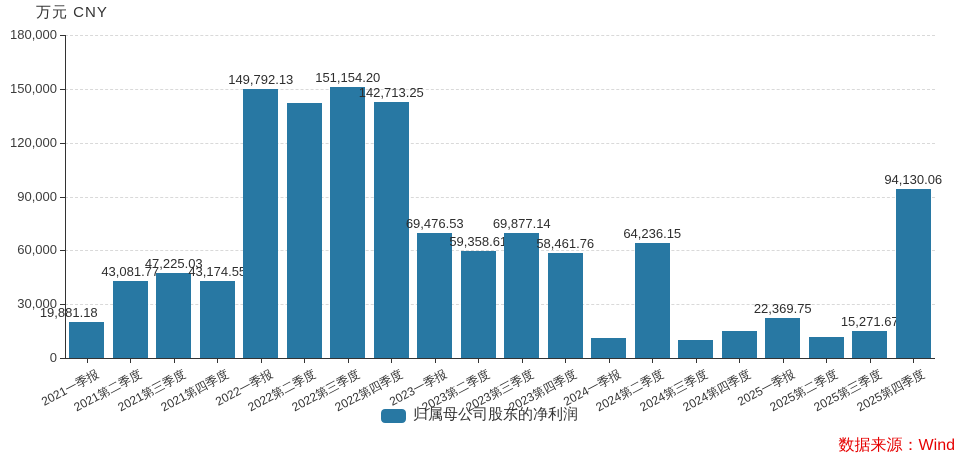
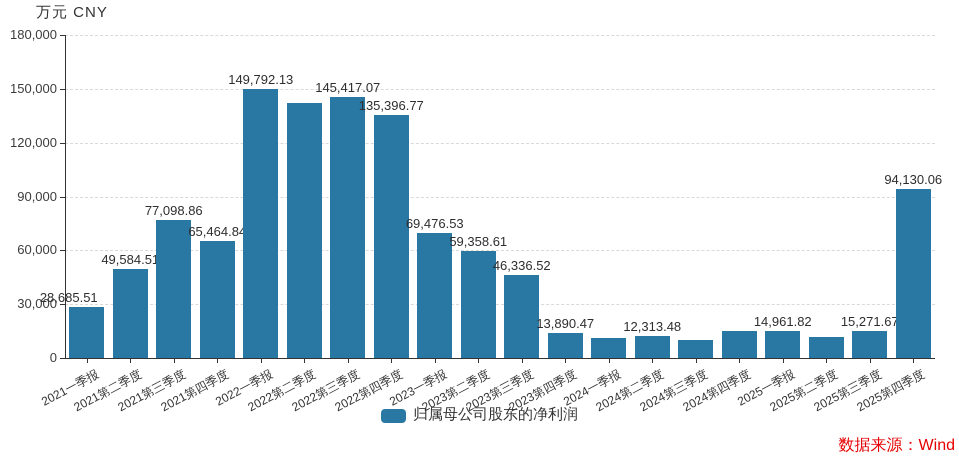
2021一季报: 19,881.18 -> 28,685.51
2021第二季度: 43,081.77 -> 49,584.51
2021第三季度: 47,225.03 -> 77,098.86
2021第四季度: 43,174.55 -> 65,464.84
2022第三季度: 151,154.20 -> 145,417.07
2022第四季度: 142,713.25 -> 135,396.77
2023第三季度: 69,877.14 -> 46,336.52
2023第四季度: 58,461.76 -> 13,890.47
2024第二季度: 64,236.15 -> 12,313.48
2025一季报: 22,369.75 -> 14,961.82
